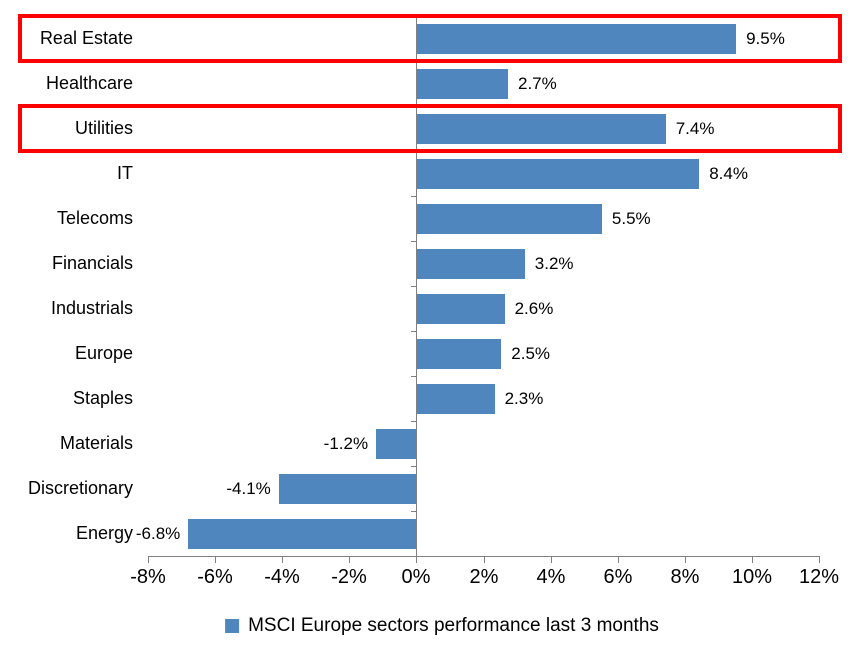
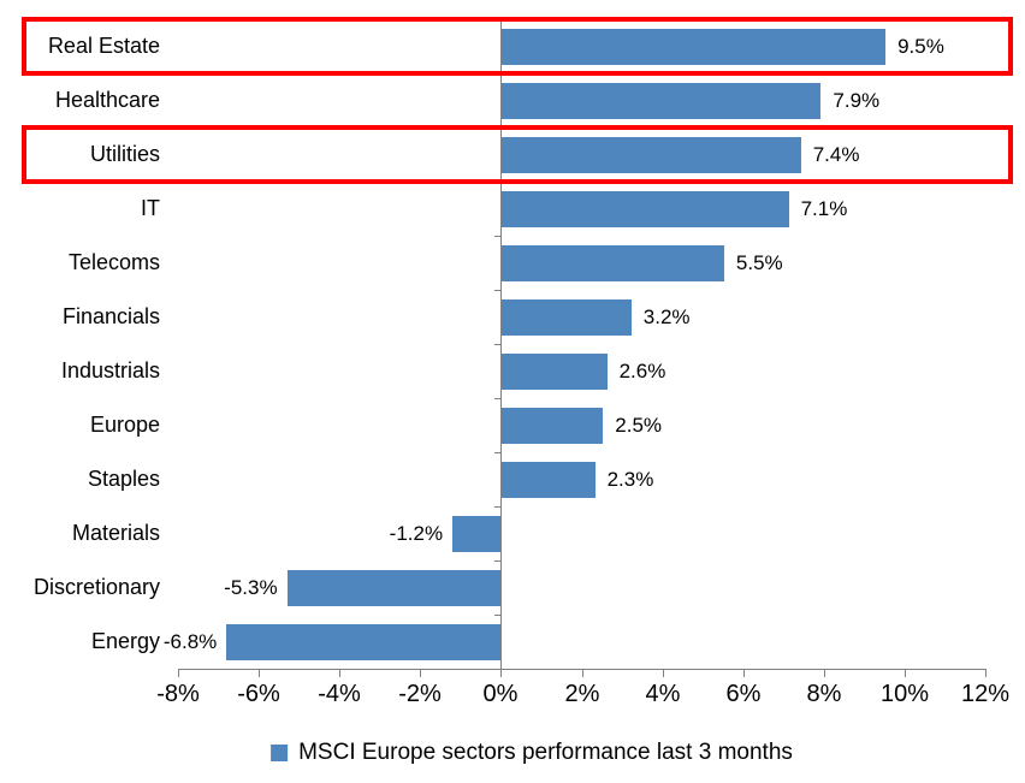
Healthcare: 2.7% -> 7.9%
IT: 8.4% -> 7.1%
Discretionary: -4.1% -> -5.3%
